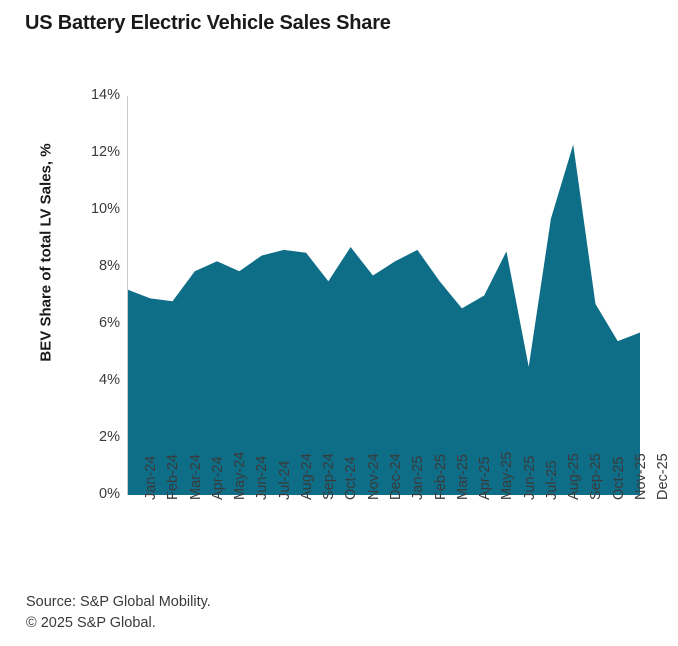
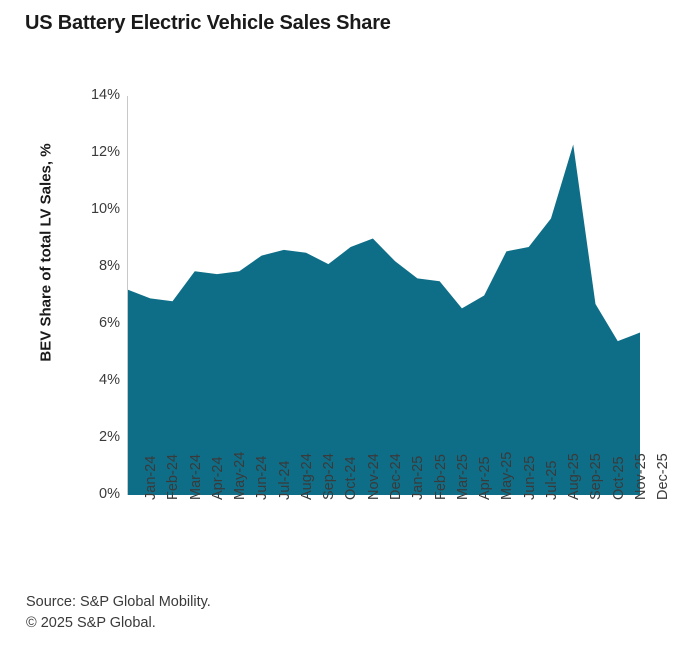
May-24: 8.2% -> 7.8%
Oct-24: 7.5% -> 8.1%
Dec-24: 7.7% -> 9.0%
Feb-25: 8.6% -> 7.6%
Jul-25: 4.5% -> 8.7%
